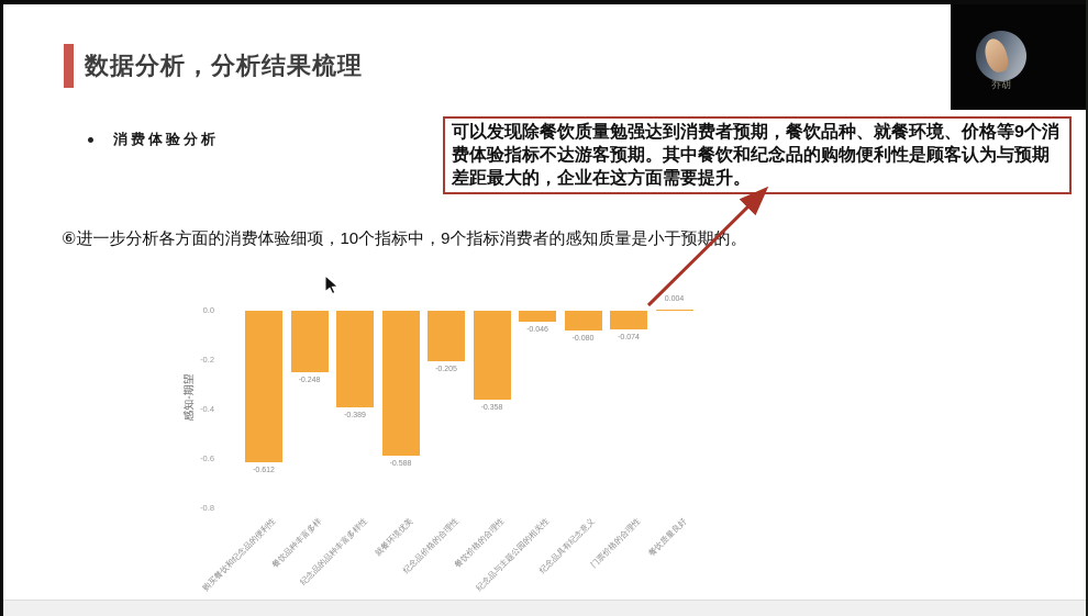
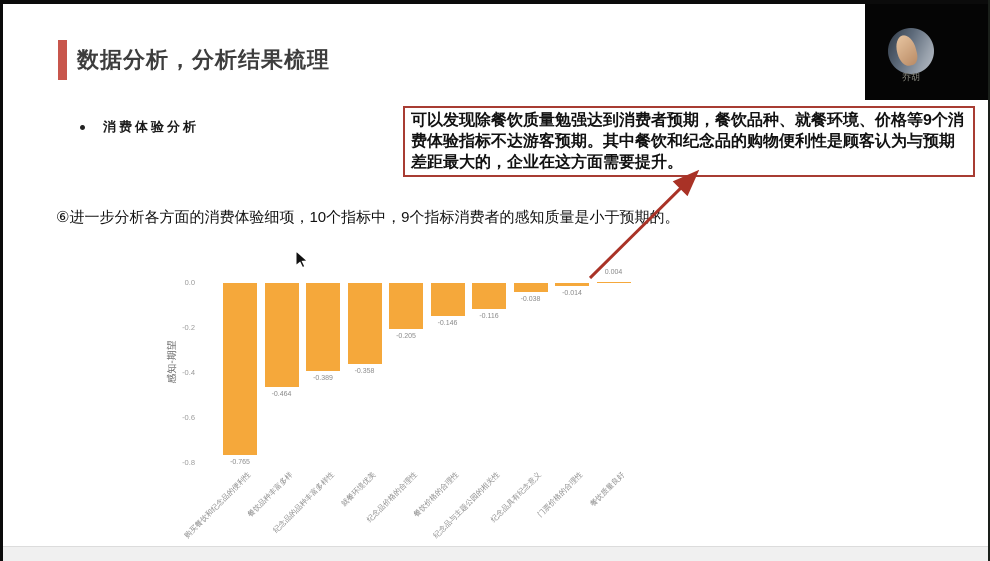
购买餐饮和纪念品的便利性: -0.612 -> -0.765
餐饮品种丰富多样: -0.248 -> -0.464
就餐环境优美: -0.588 -> -0.358
餐饮价格的合理性: -0.358 -> -0.146
纪念品与主题公园的相关性: -0.046 -> -0.116
纪念品具有纪念意义: -0.080 -> -0.038
门票价格的合理性: -0.074 -> -0.014
